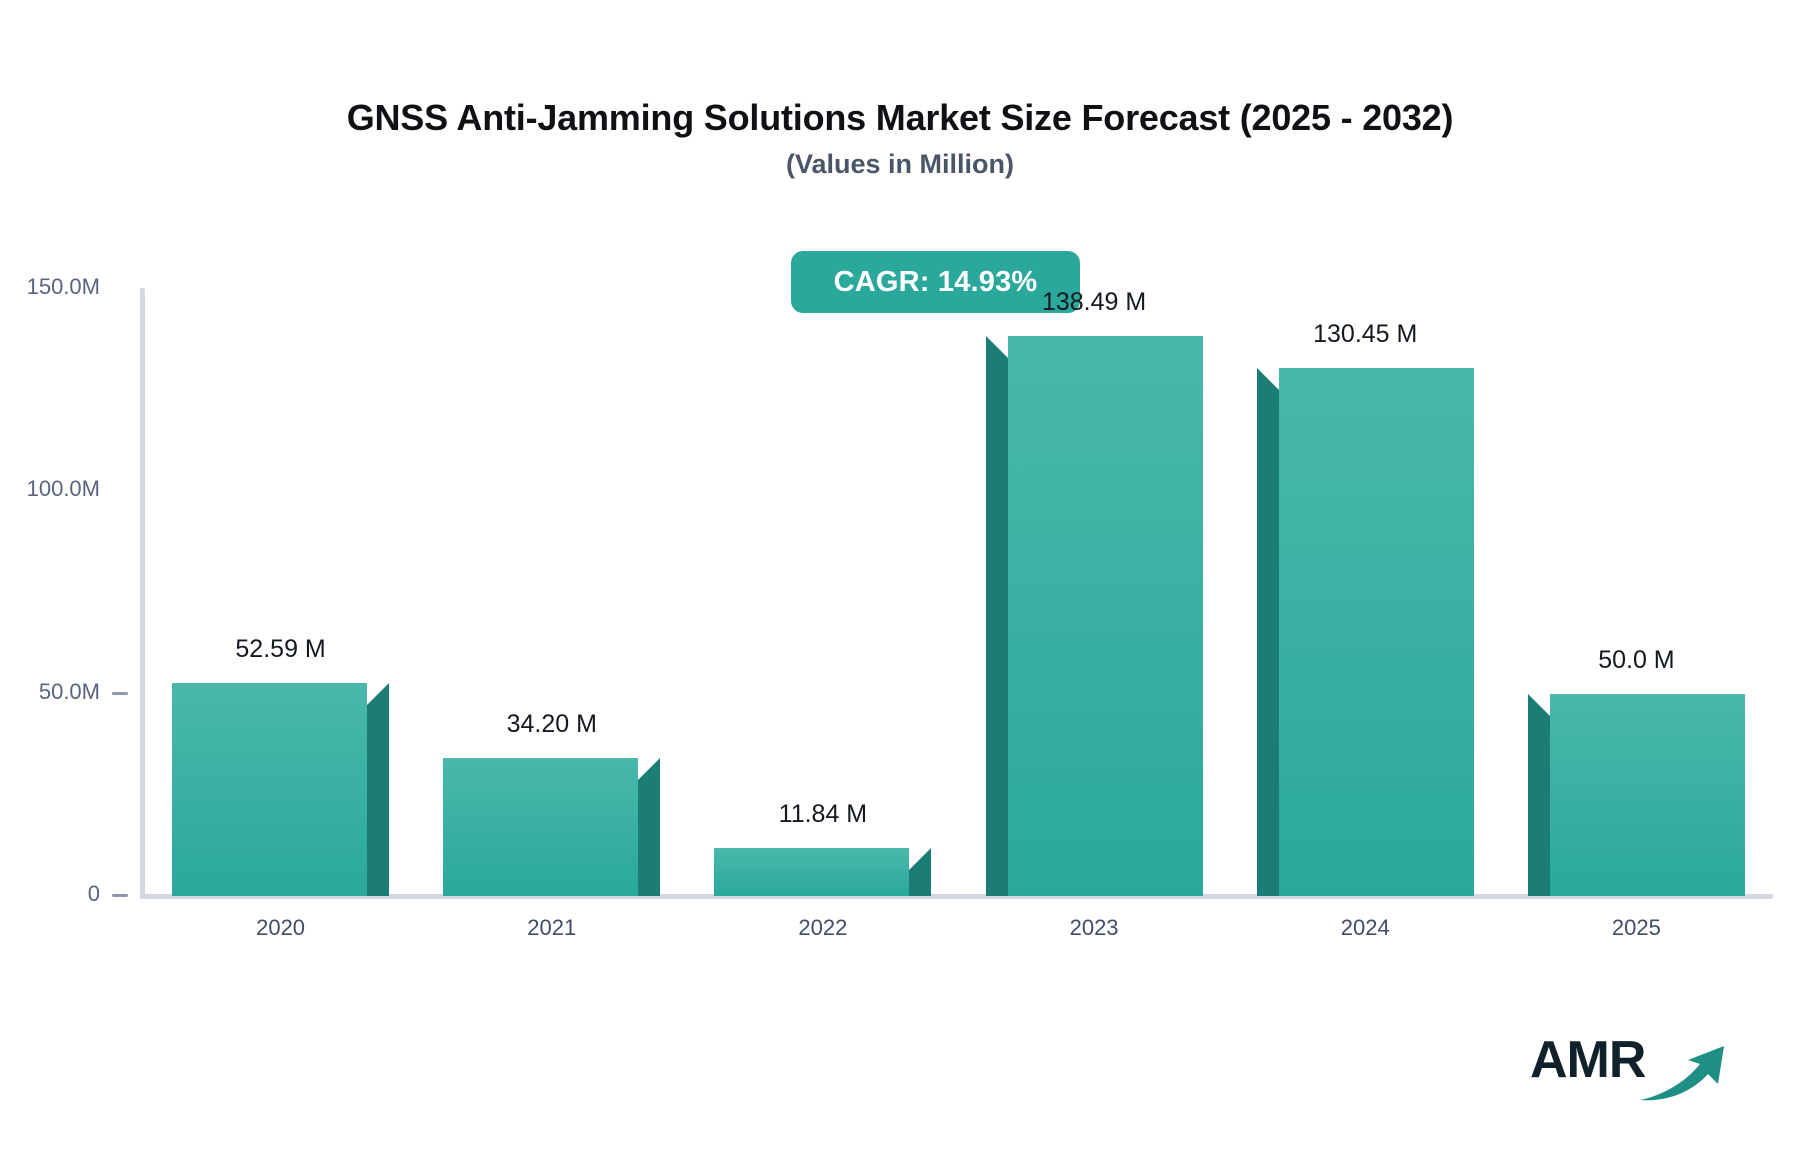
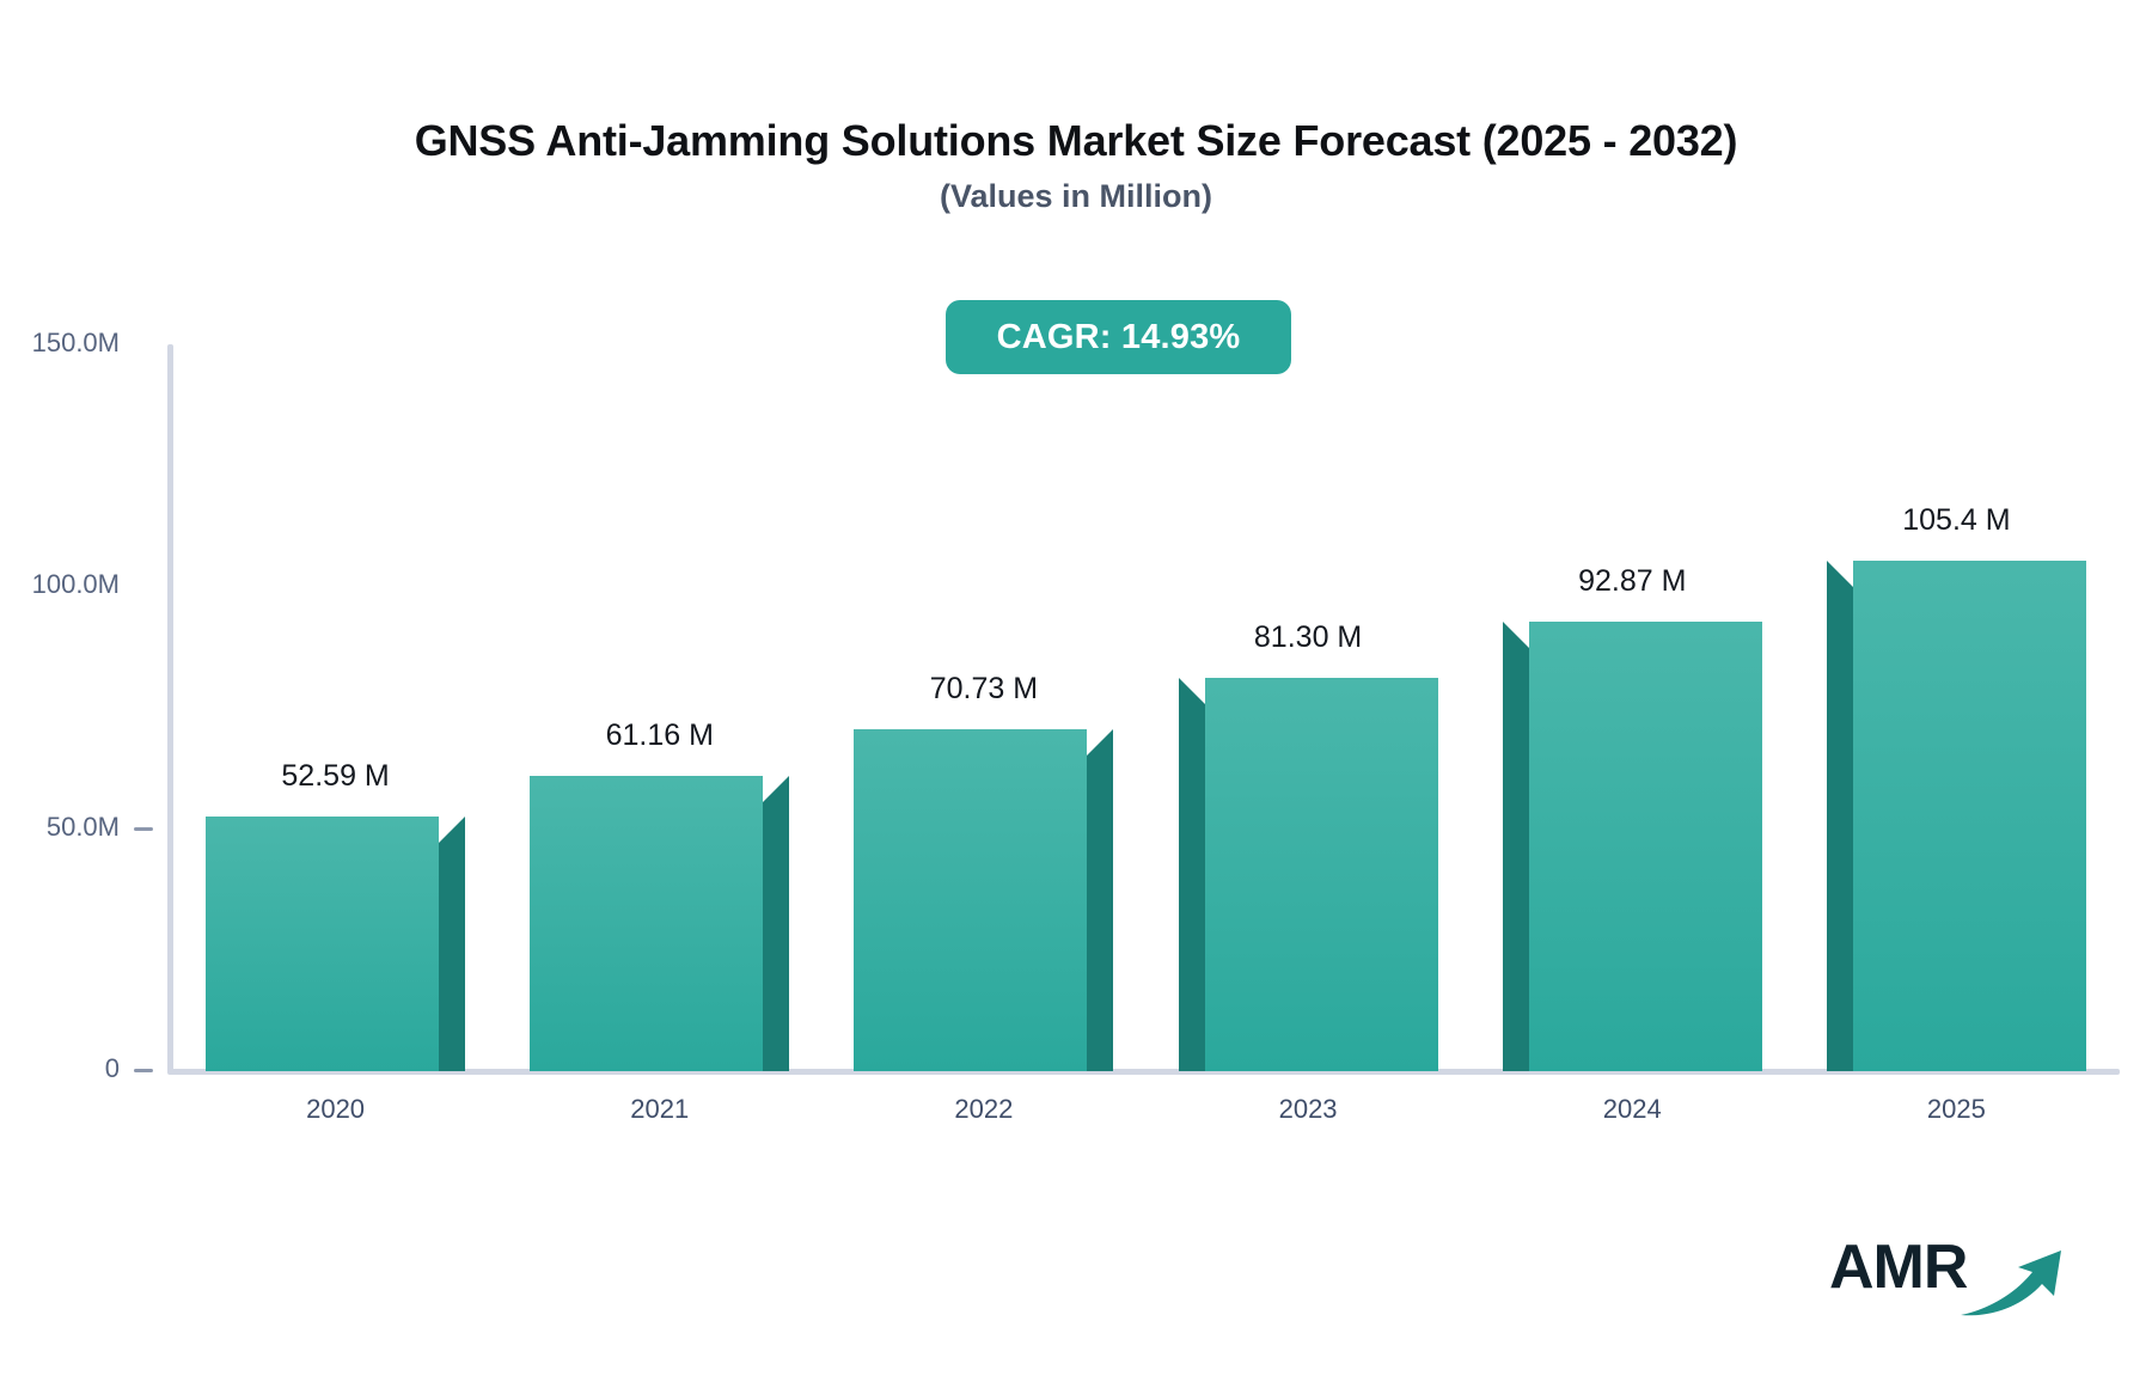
2021: 34.20 -> 61.16
2022: 11.84 -> 70.73
2023: 138.49 -> 81.30
2024: 130.45 -> 92.87
2025: 50.0 -> 105.4
